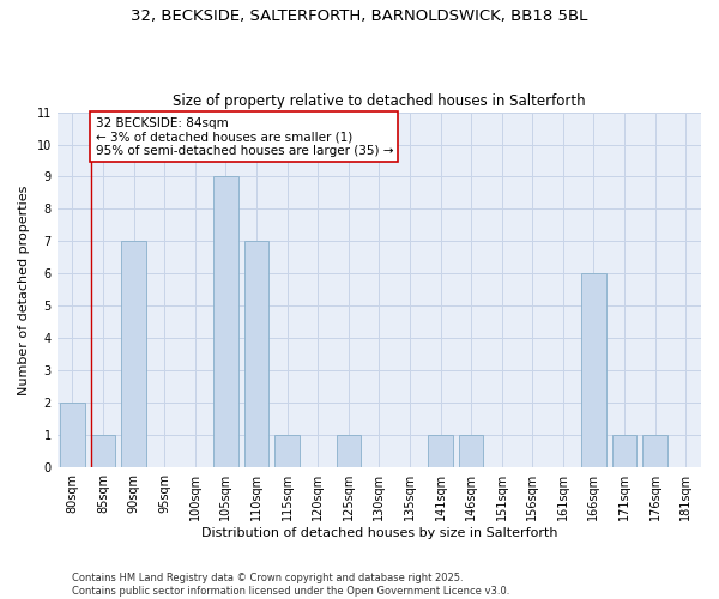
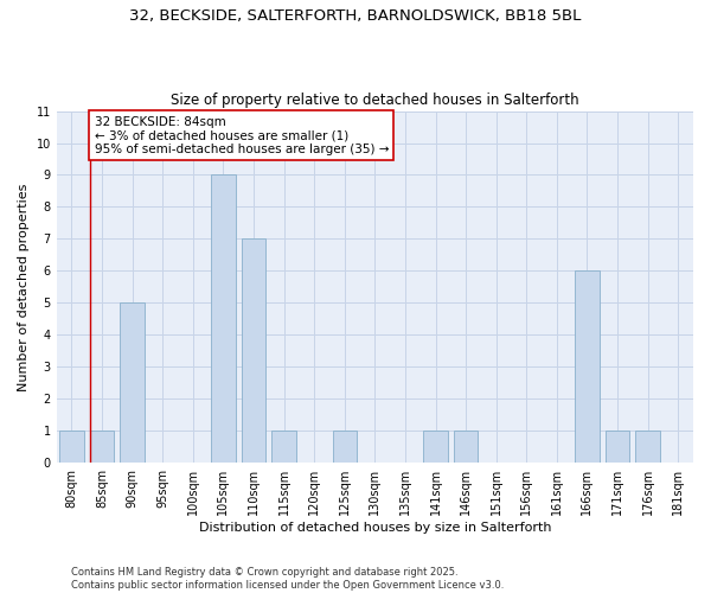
80sqm: 2 -> 1
90sqm: 7 -> 5
